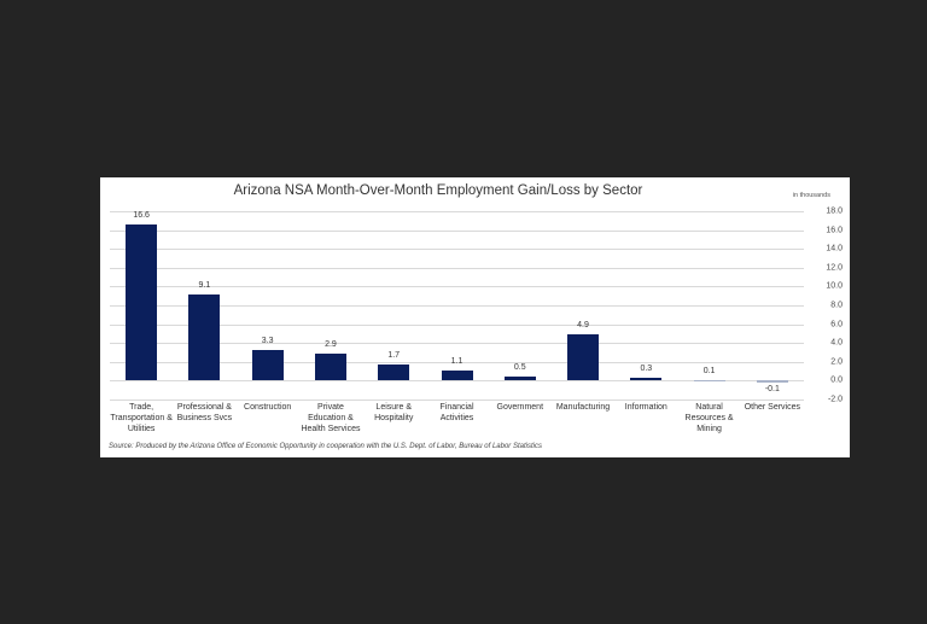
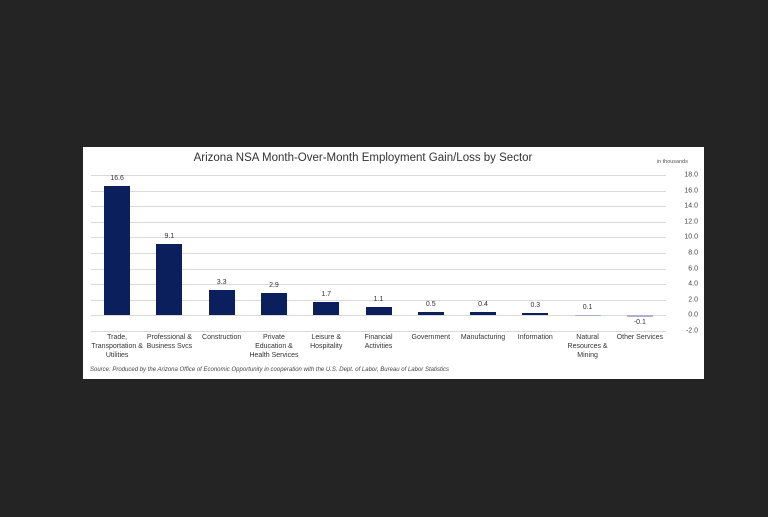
Manufacturing: 4.9 -> 0.4
